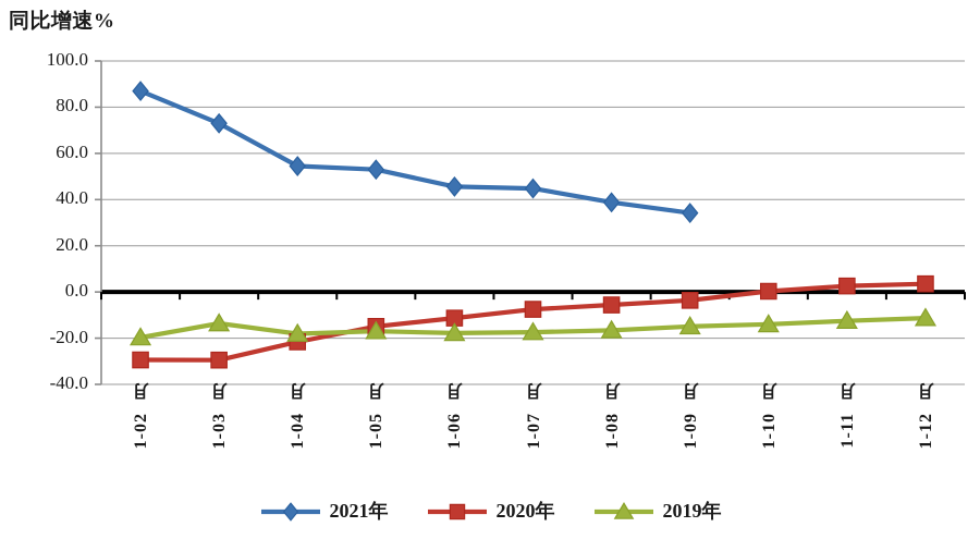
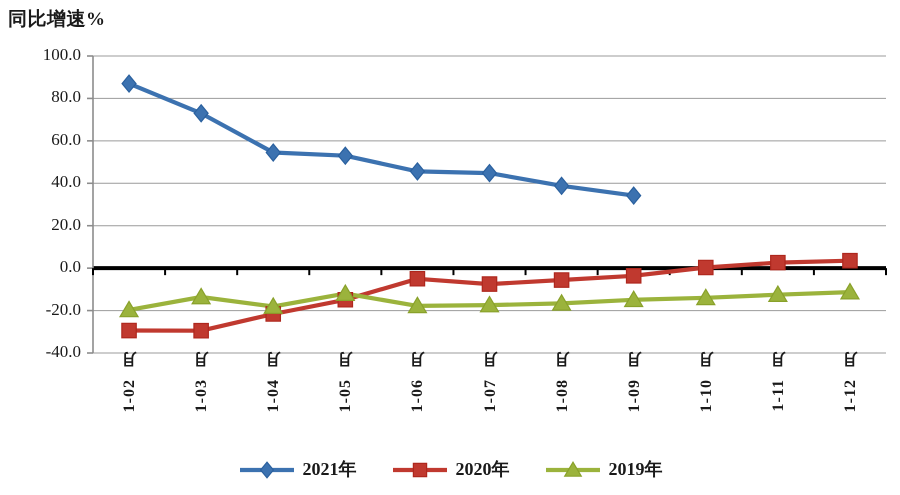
2019年/1-05月: -17 -> -12
2020年/1-06月: -11 -> -5
